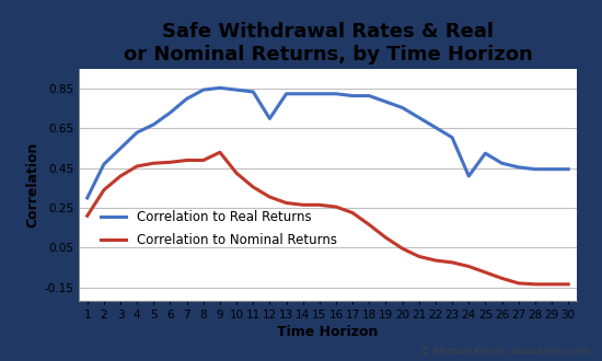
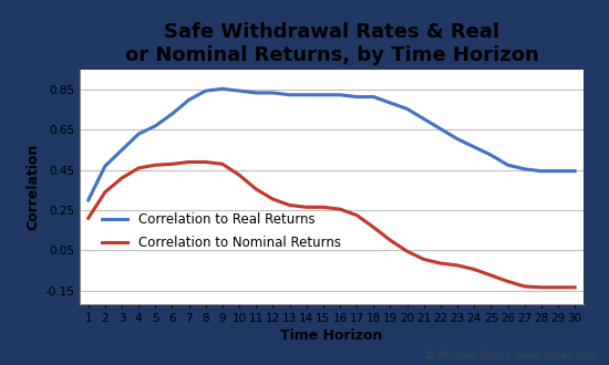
Correlation to Nominal Returns/9: 0.53 -> 0.48
Correlation to Real Returns/12: 0.70 -> 0.83
Correlation to Real Returns/24: 0.41 -> 0.56
